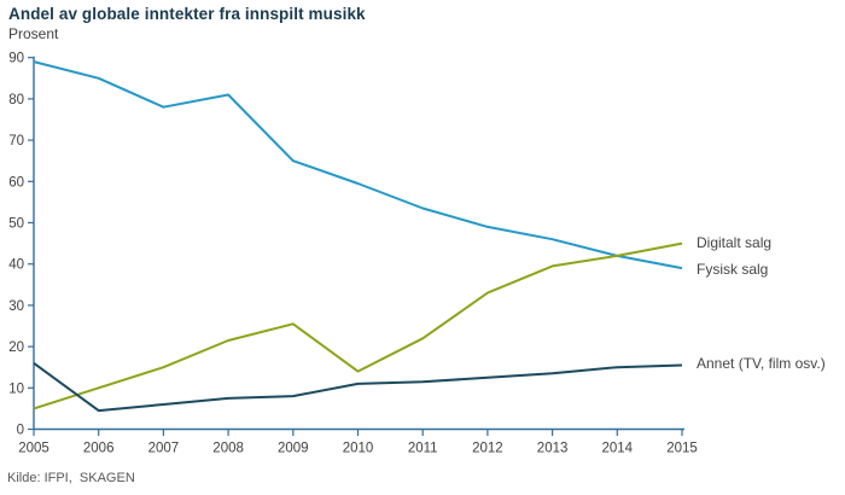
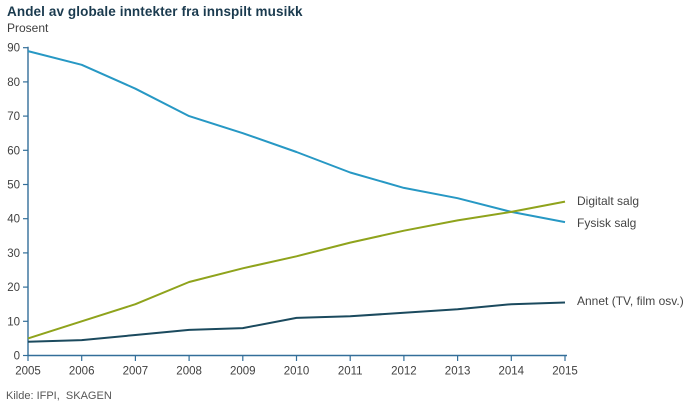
Annet (TV, film osv.)/2005: 16 -> 4
Fysisk salg/2008: 81 -> 70
Digitalt salg/2010: 14 -> 29
Digitalt salg/2011: 22 -> 33
Digitalt salg/2012: 33 -> 36
